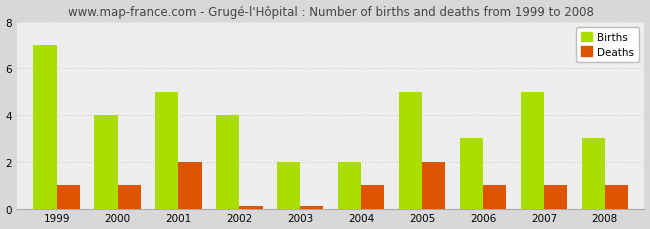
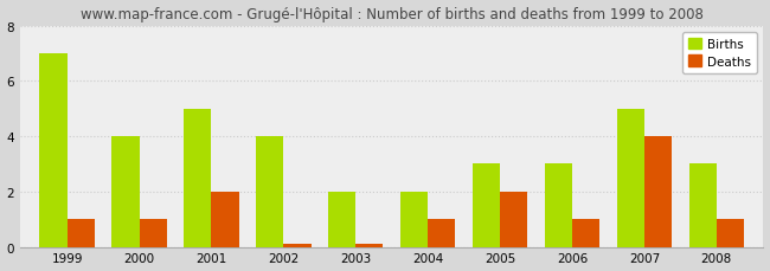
Births/2005: 5 -> 3
Deaths/2007: 1.0 -> 4.0
